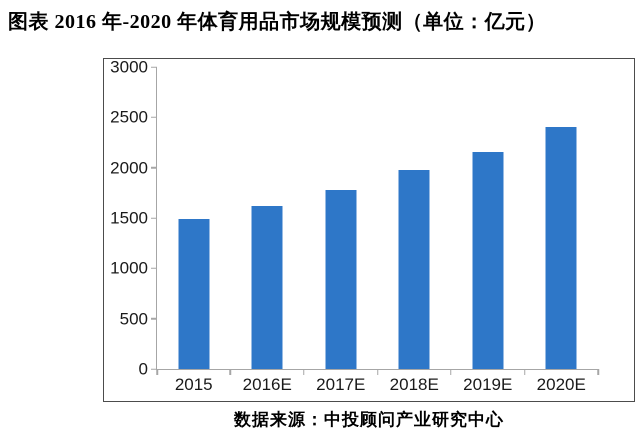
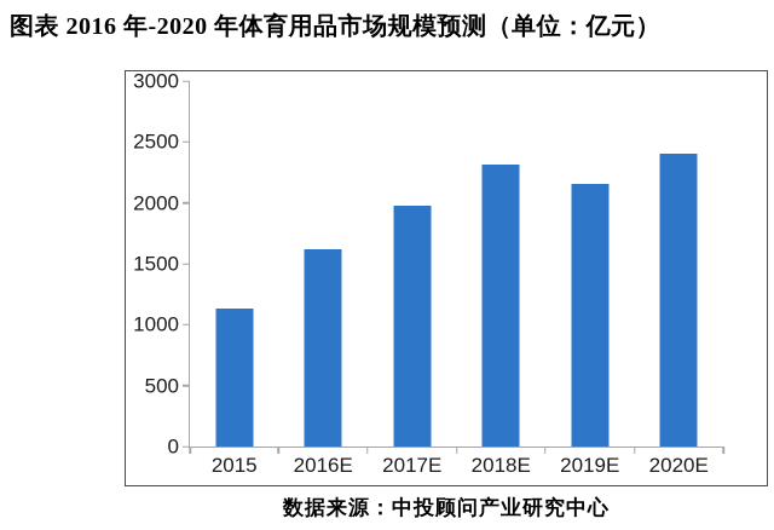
2015: 1490 -> 1130
2017E: 1780 -> 1980
2018E: 1980 -> 2310
